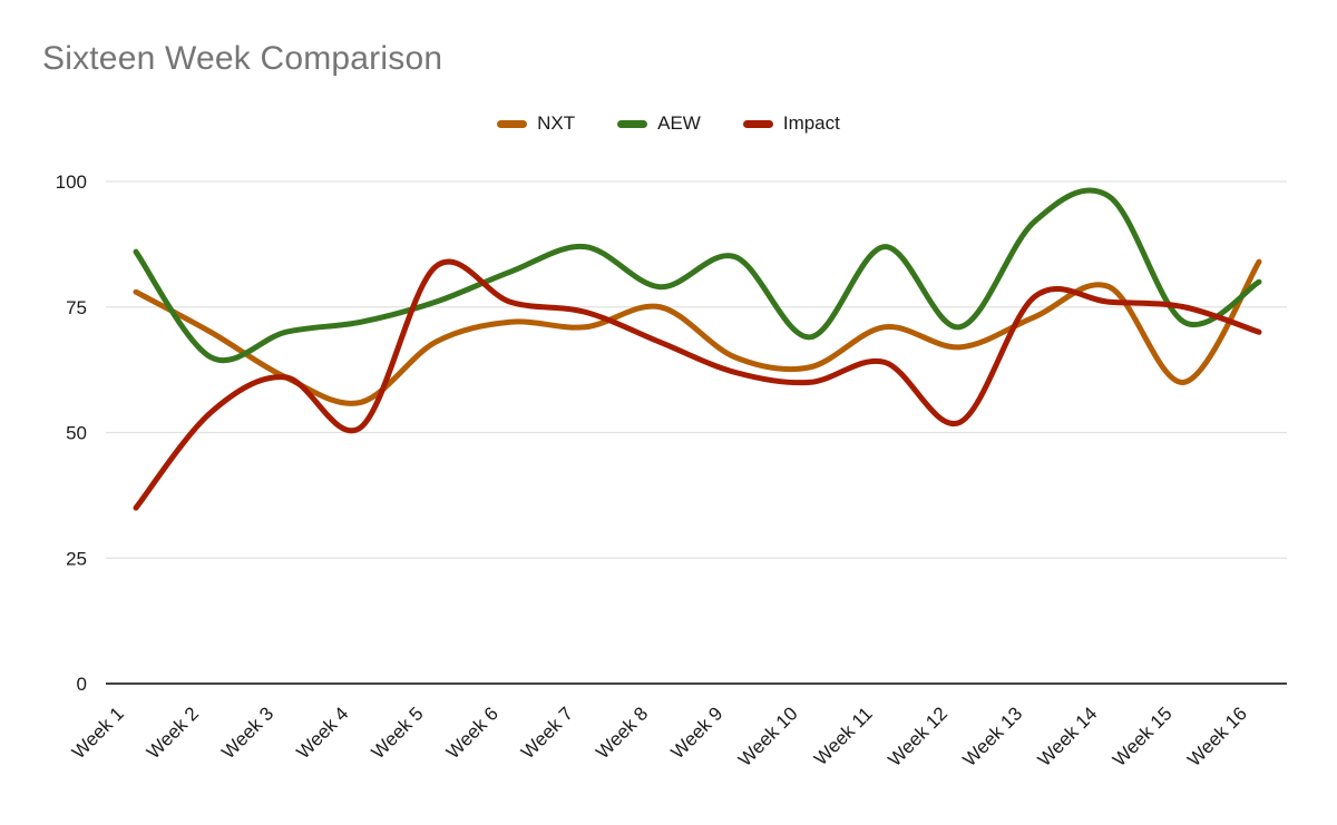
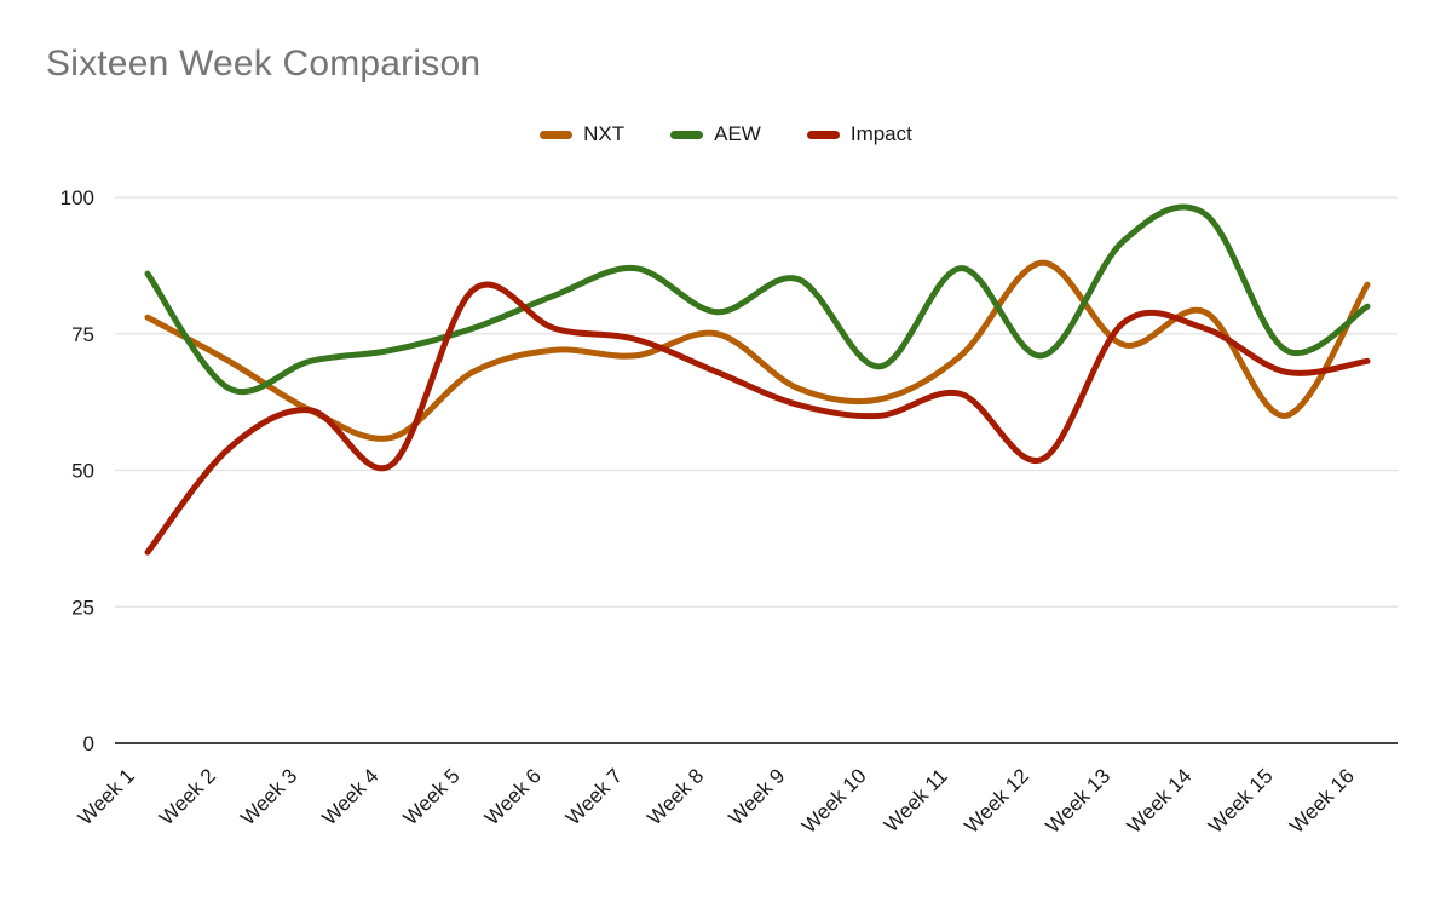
NXT/Week 12: 67 -> 88
Impact/Week 15: 75 -> 68
